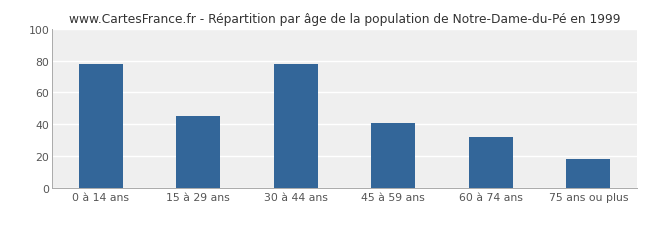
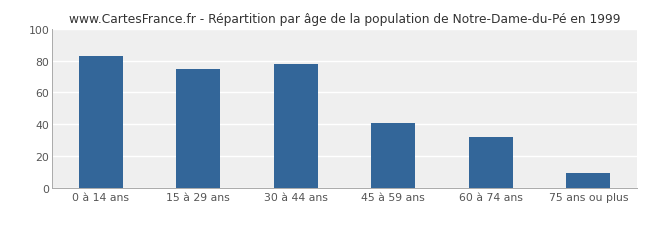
0 à 14 ans: 78 -> 83
15 à 29 ans: 45 -> 75
75 ans ou plus: 18 -> 9
